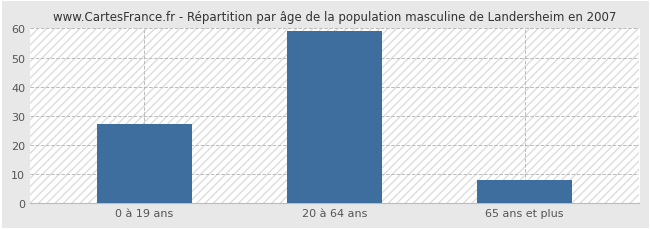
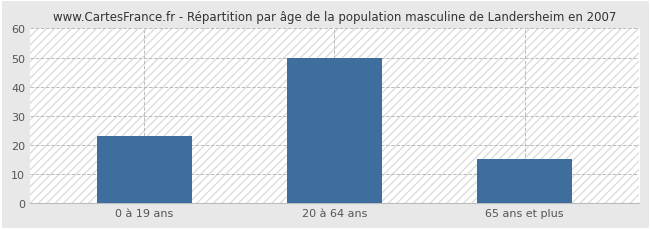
0 à 19 ans: 27 -> 23
20 à 64 ans: 59 -> 50
65 ans et plus: 8 -> 15
